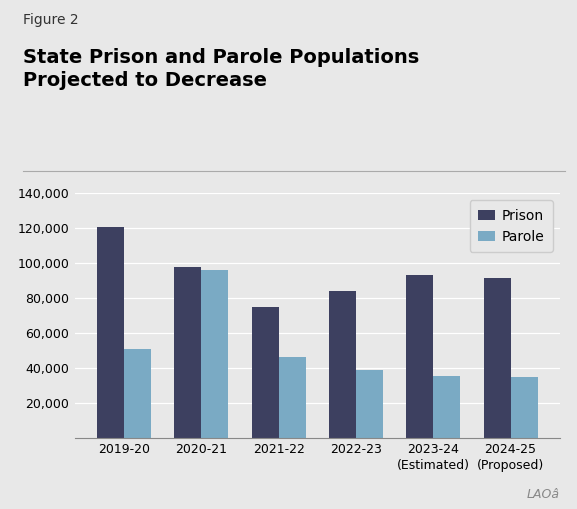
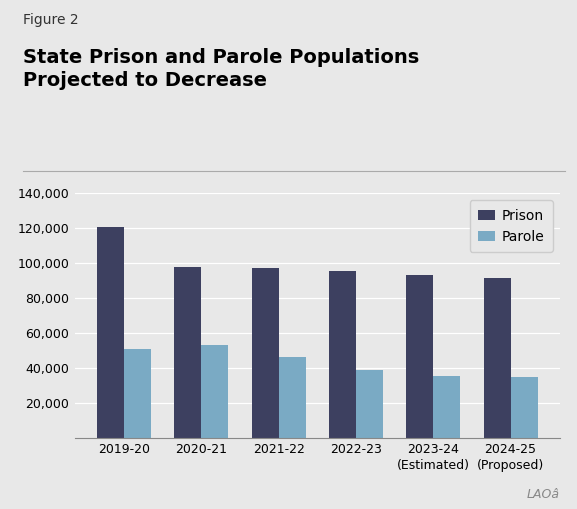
Parole/2020-21: 96,000 -> 53,000
Prison/2021-22: 75,000 -> 98,000
Prison/2022-23: 84,000 -> 96,000
